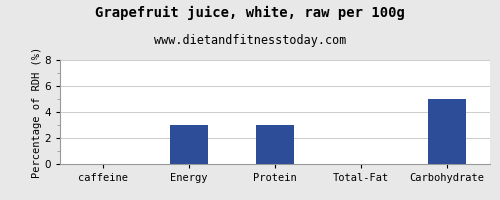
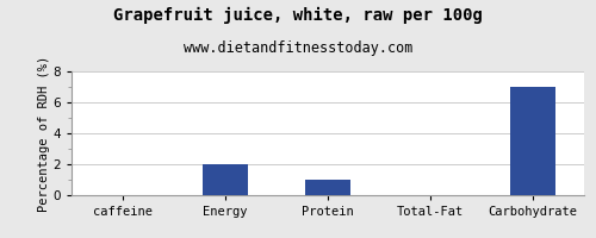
Energy: 3 -> 2
Protein: 3 -> 1
Carbohydrate: 5 -> 7
